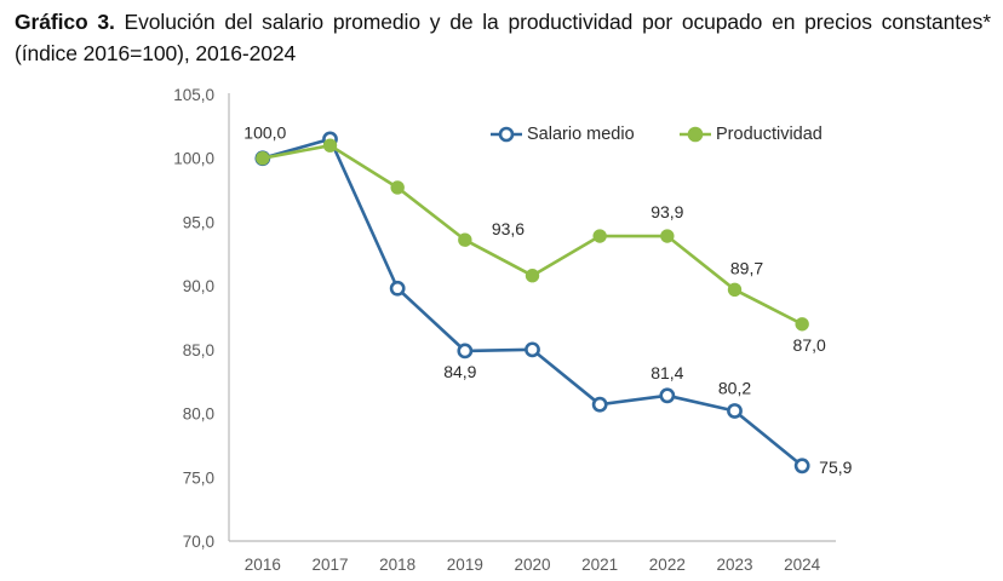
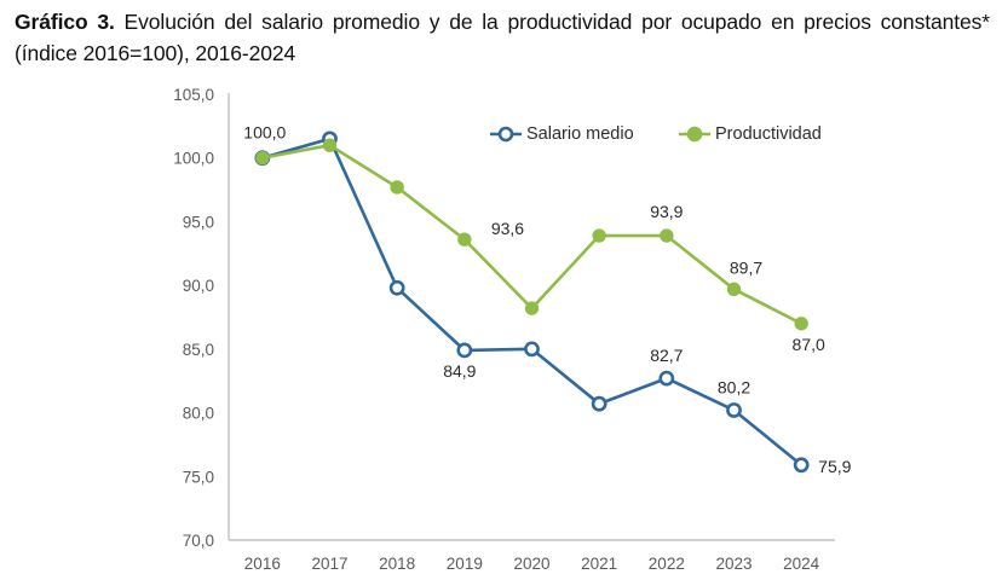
Productividad/2020: 90,8 -> 88,2
Salario medio/2022: 81,4 -> 82,7
